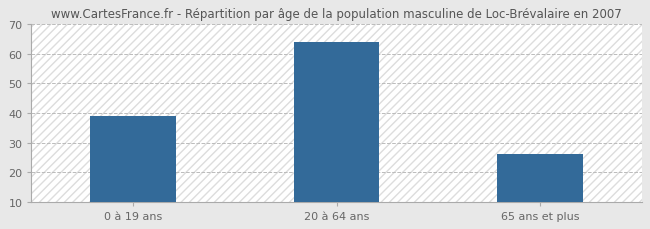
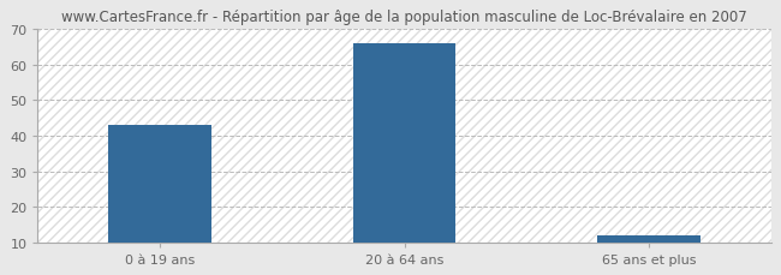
0 à 19 ans: 39 -> 43
20 à 64 ans: 64 -> 66
65 ans et plus: 26 -> 12
